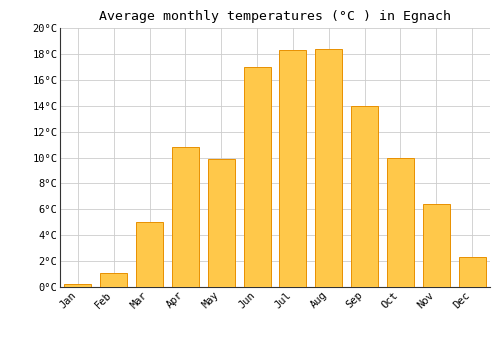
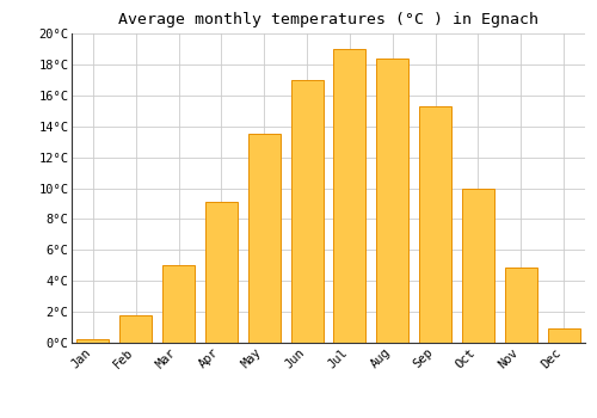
Feb: 1.1°C -> 1.8°C
Apr: 10.8°C -> 9.1°C
May: 9.9°C -> 13.5°C
Jul: 18.3°C -> 19.0°C
Sep: 14.0°C -> 15.3°C
Nov: 6.4°C -> 4.9°C
Dec: 2.3°C -> 0.9°C
